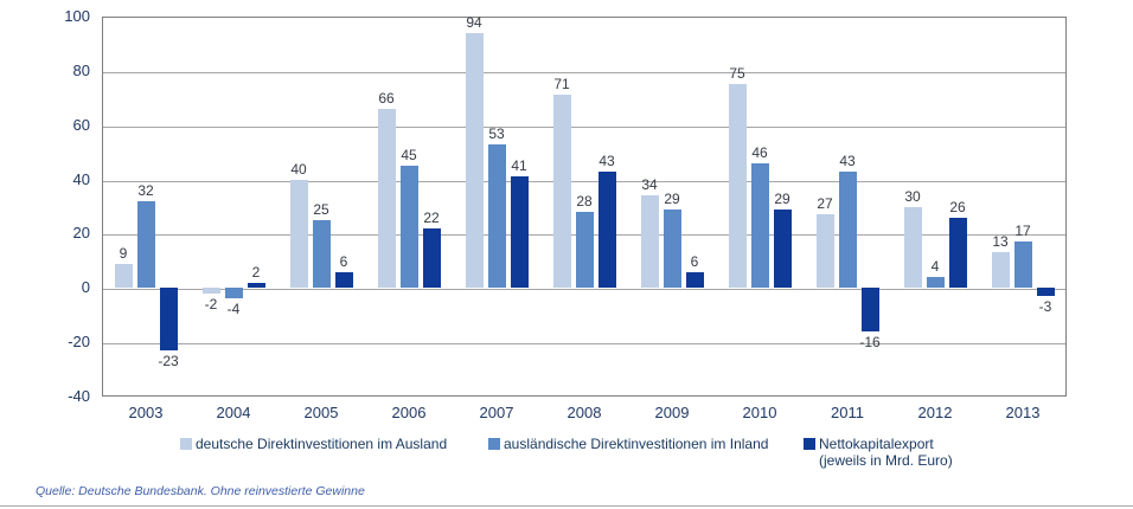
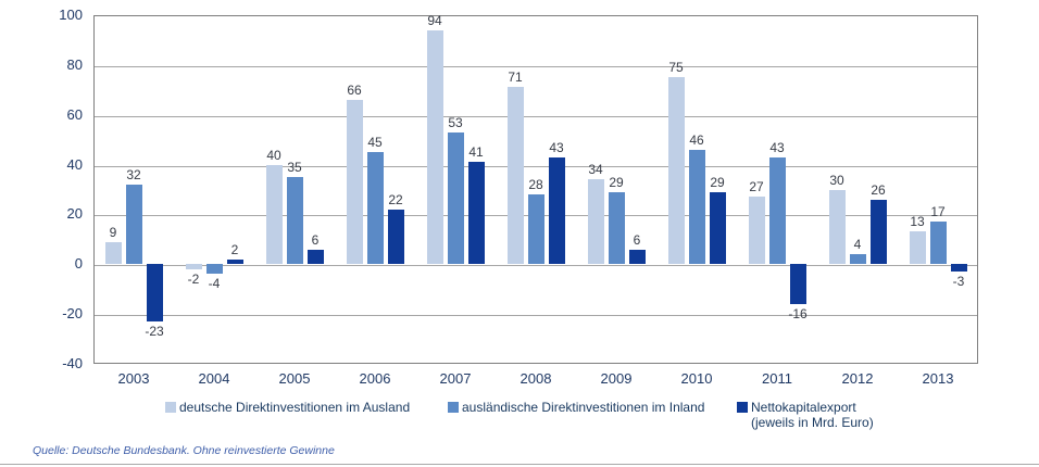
ausländische Direktinvestitionen im Inland/2005: 25 -> 35
